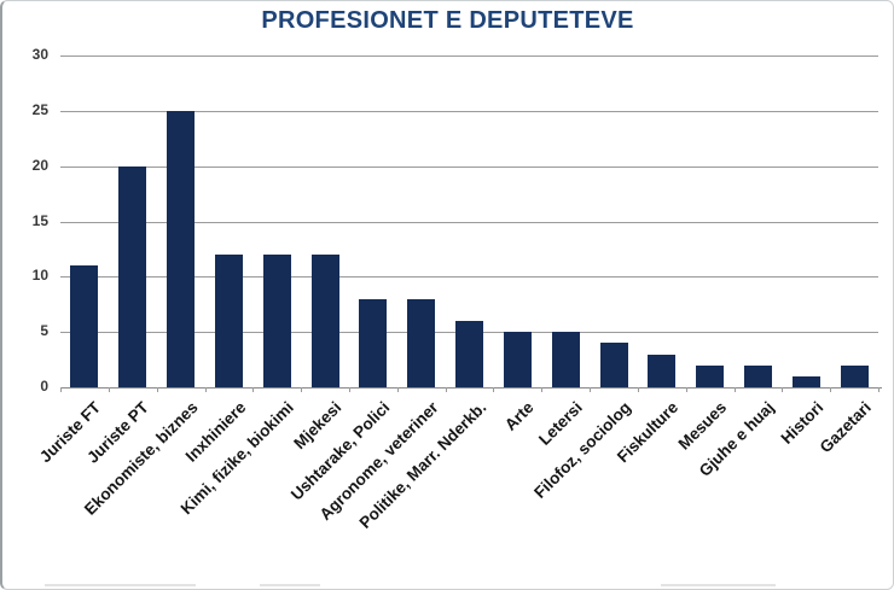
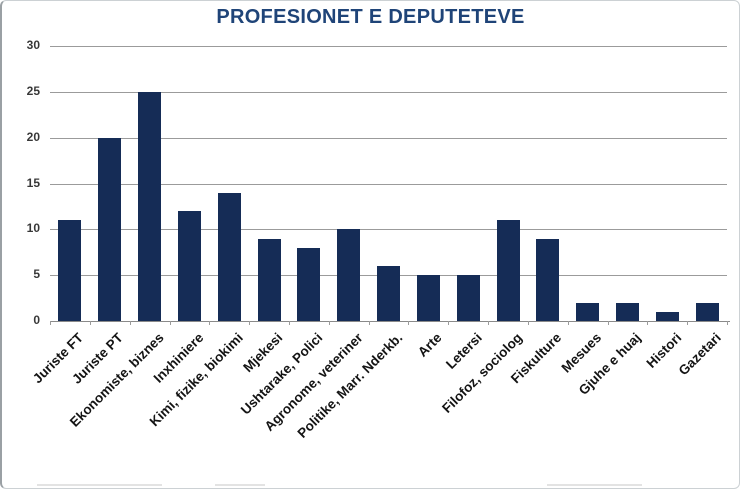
Kimi, fizike, biokimi: 12 -> 14
Mjekesi: 12 -> 9
Agronome, veteriner: 8 -> 10
Filofoz, sociolog: 4 -> 11
Fiskulture: 3 -> 9
